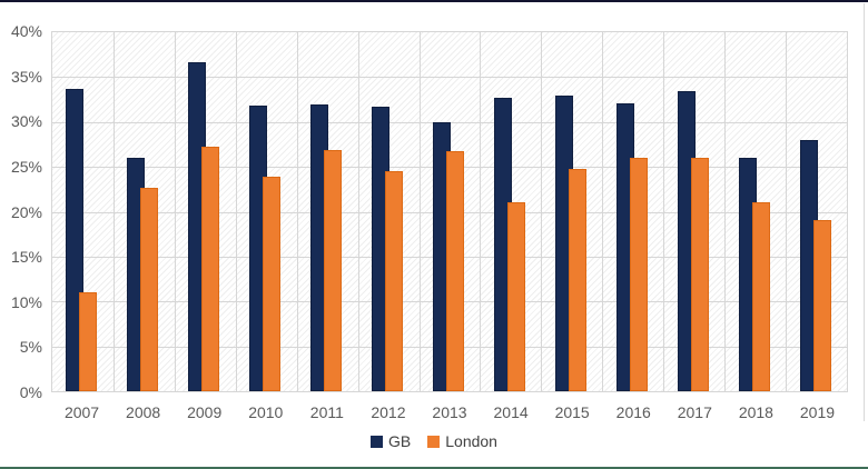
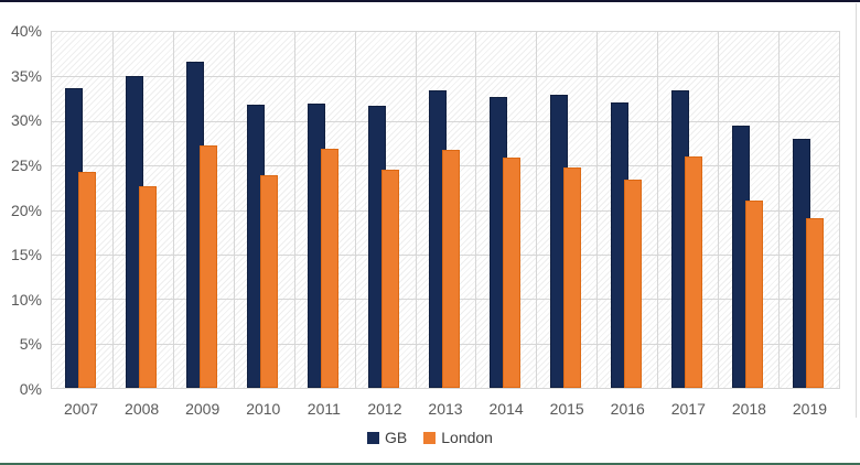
London/2007: 11% -> 24%
GB/2008: 26% -> 35%
GB/2013: 30% -> 34%
London/2014: 21% -> 26%
London/2016: 26% -> 23%
GB/2018: 26% -> 30%
